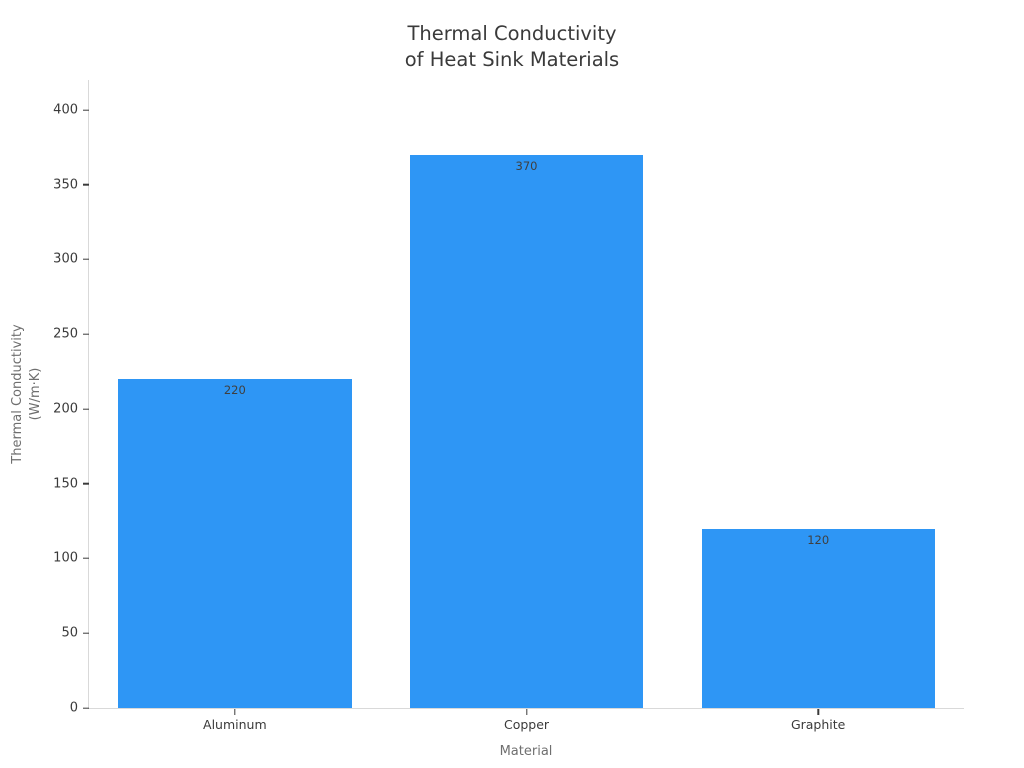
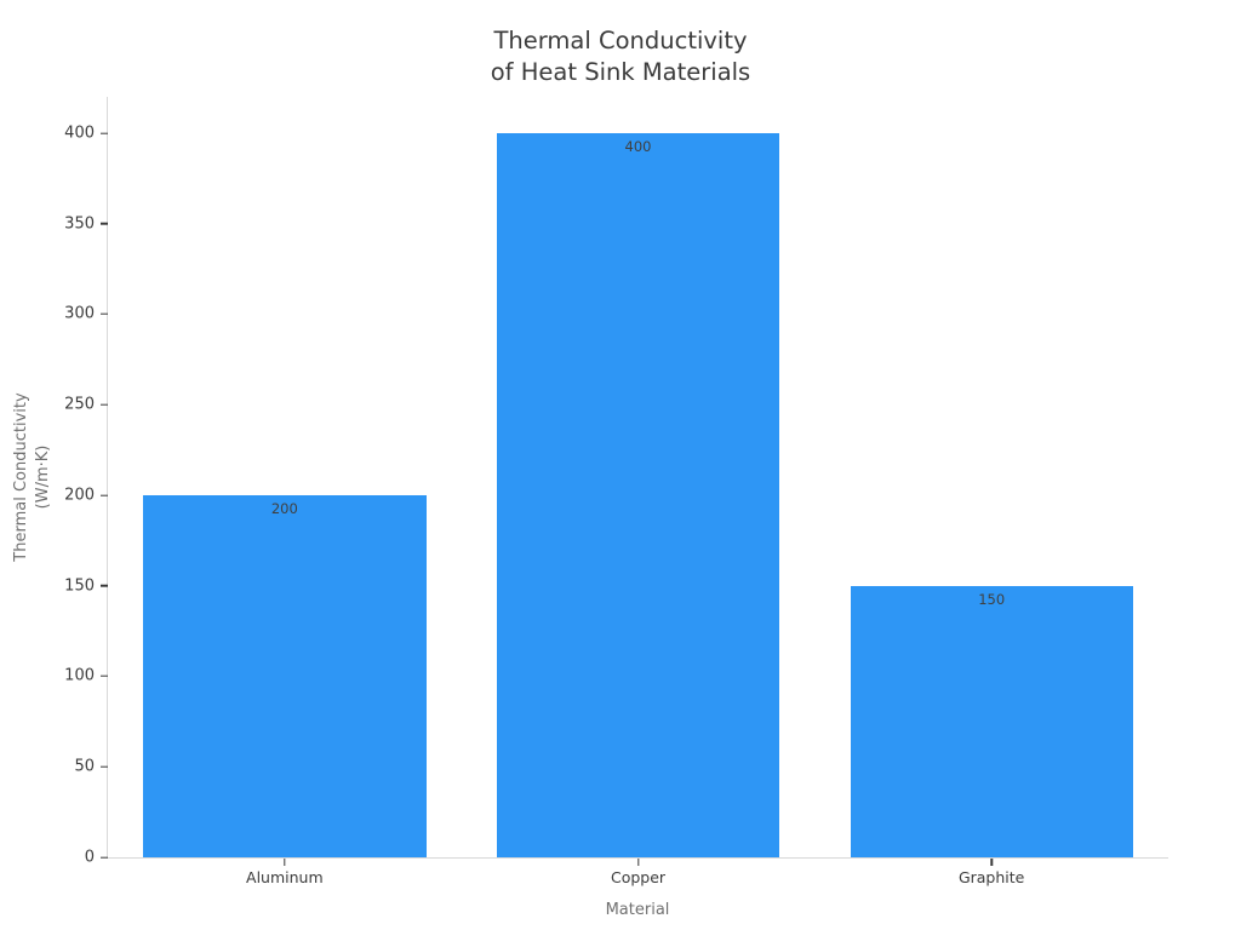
Aluminum: 220 -> 200
Copper: 370 -> 400
Graphite: 120 -> 150
